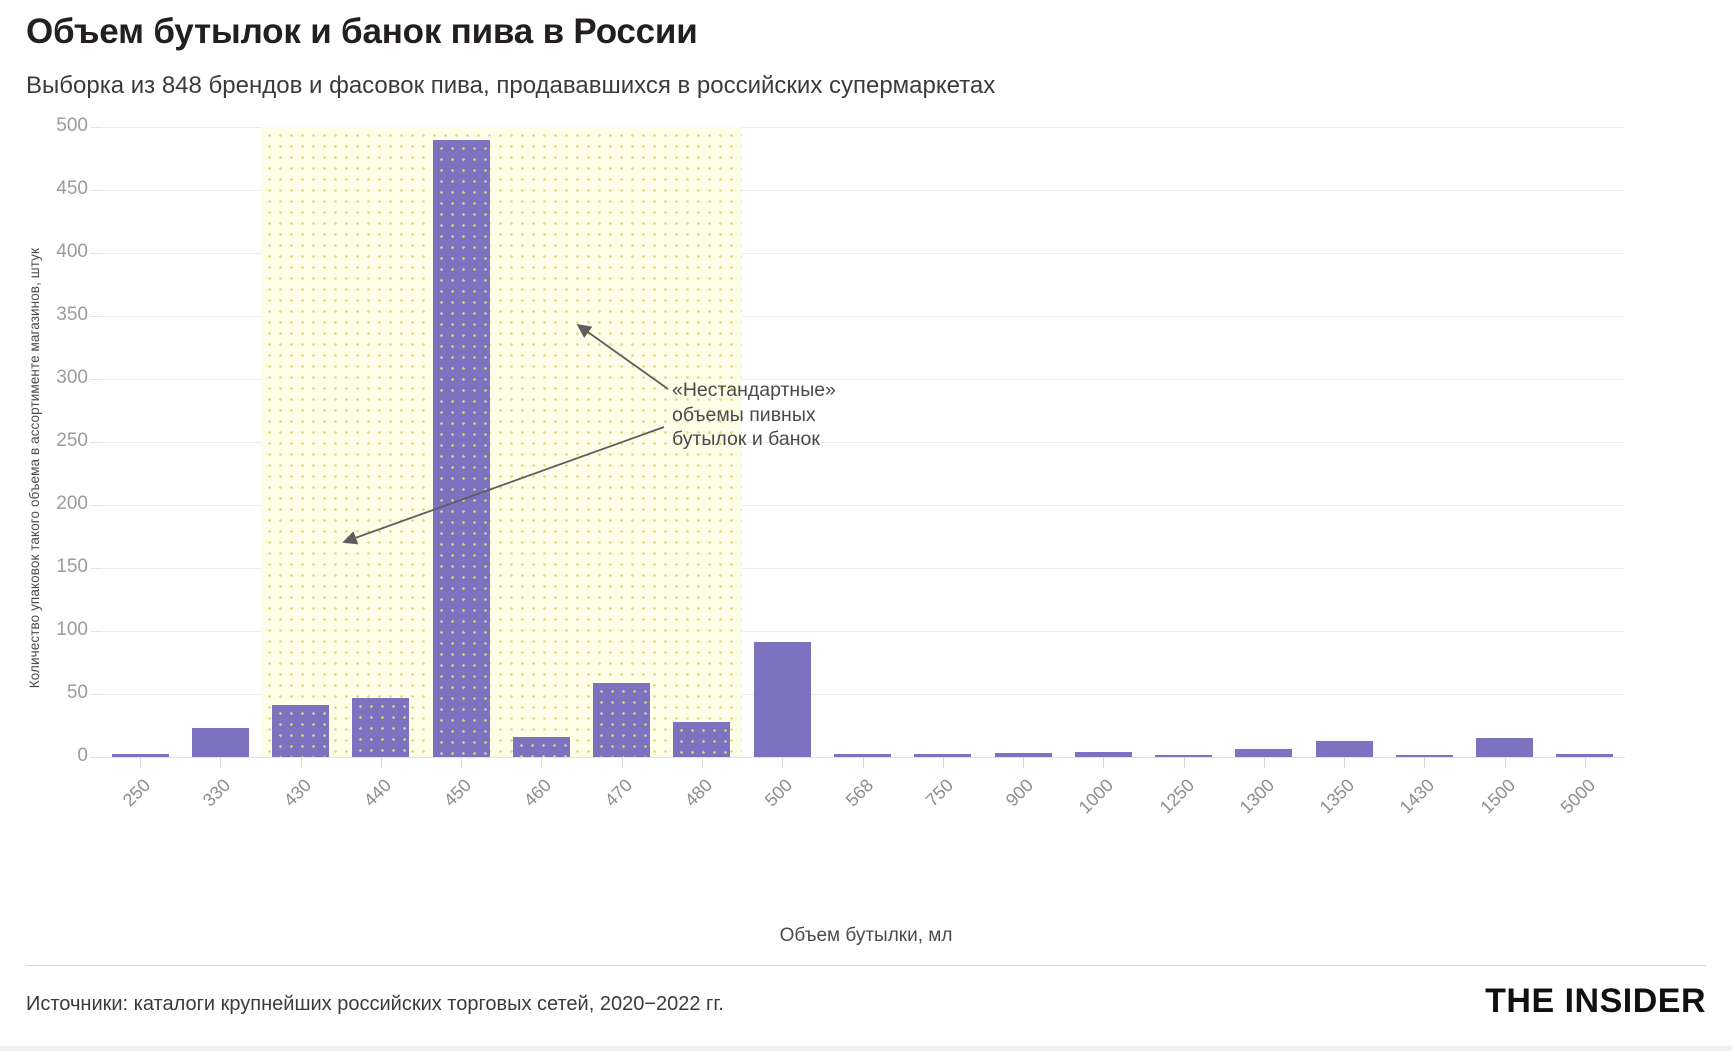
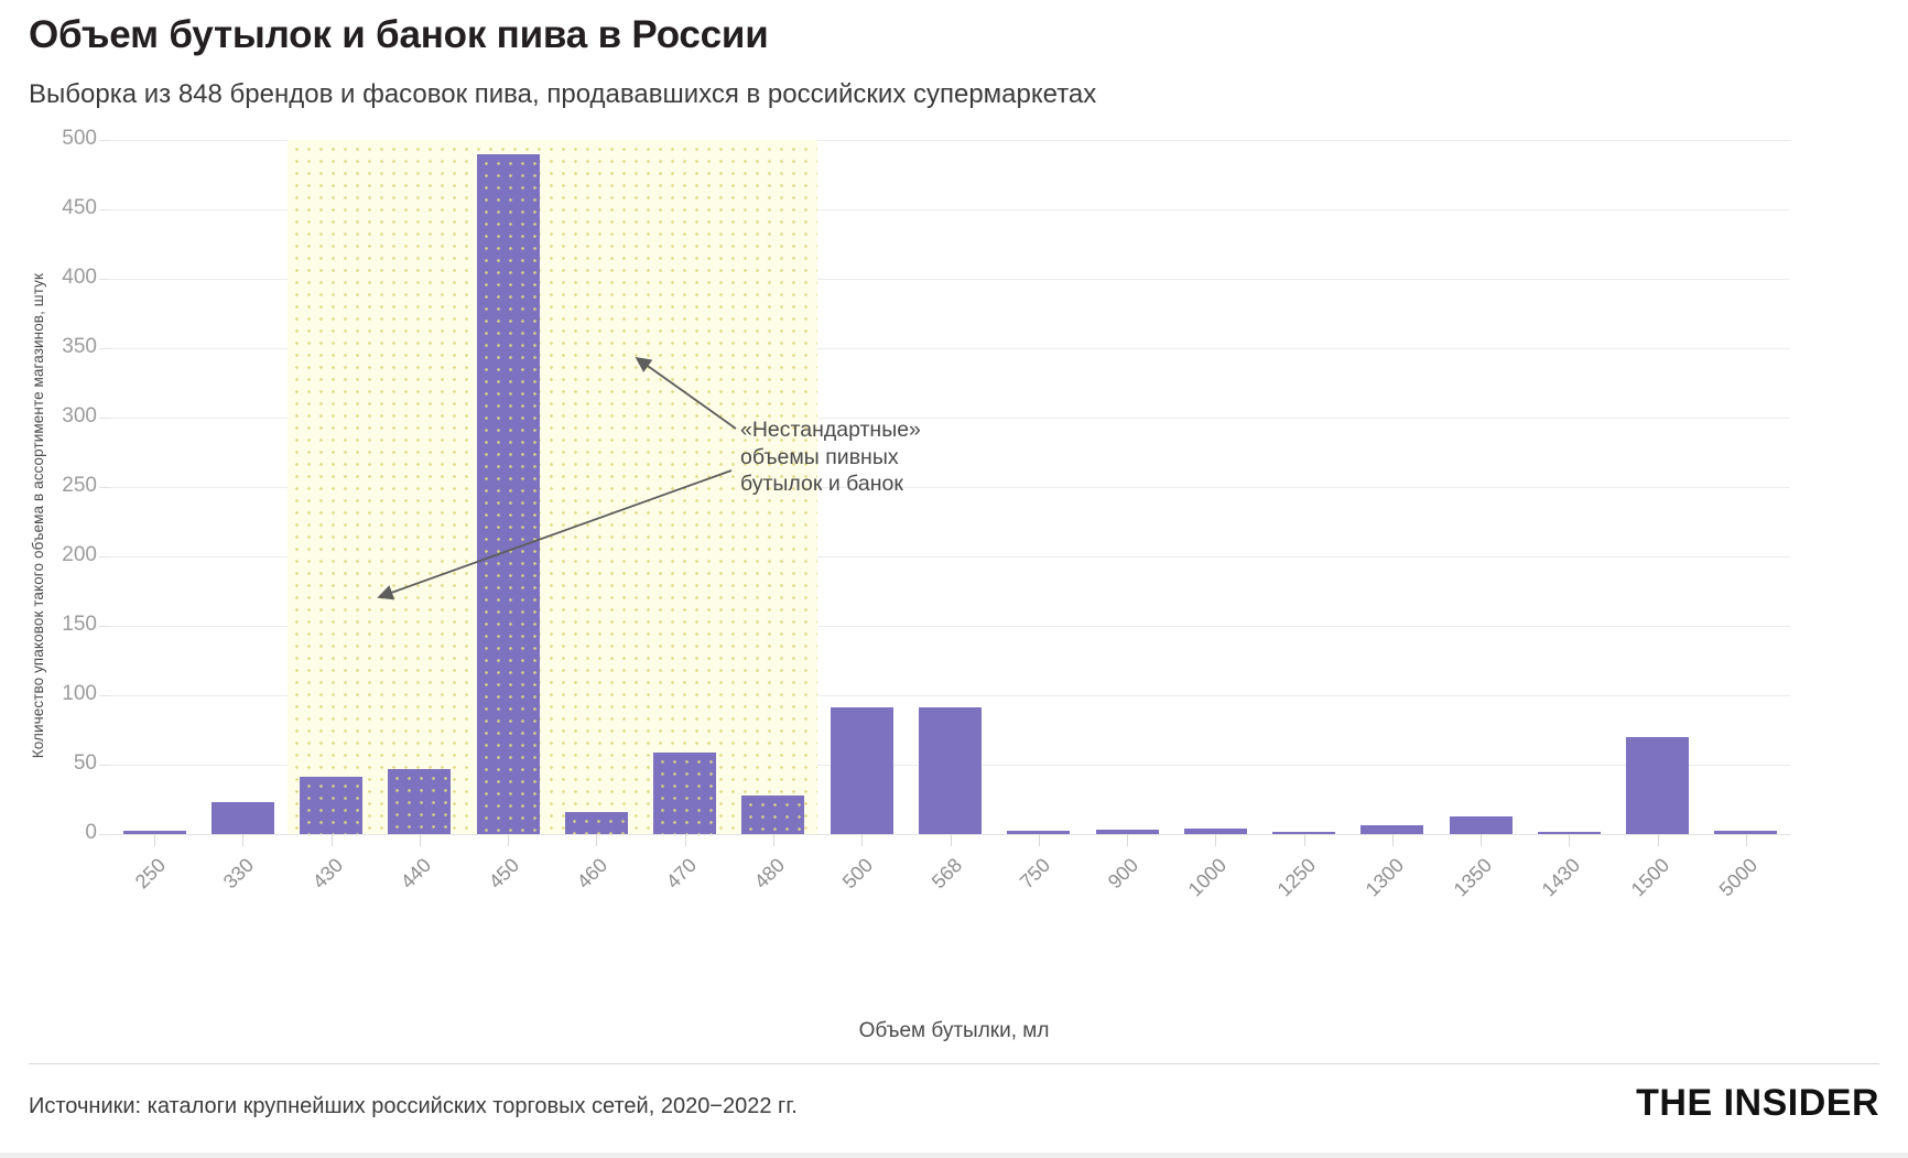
568: 2 -> 91
1500: 15 -> 70
